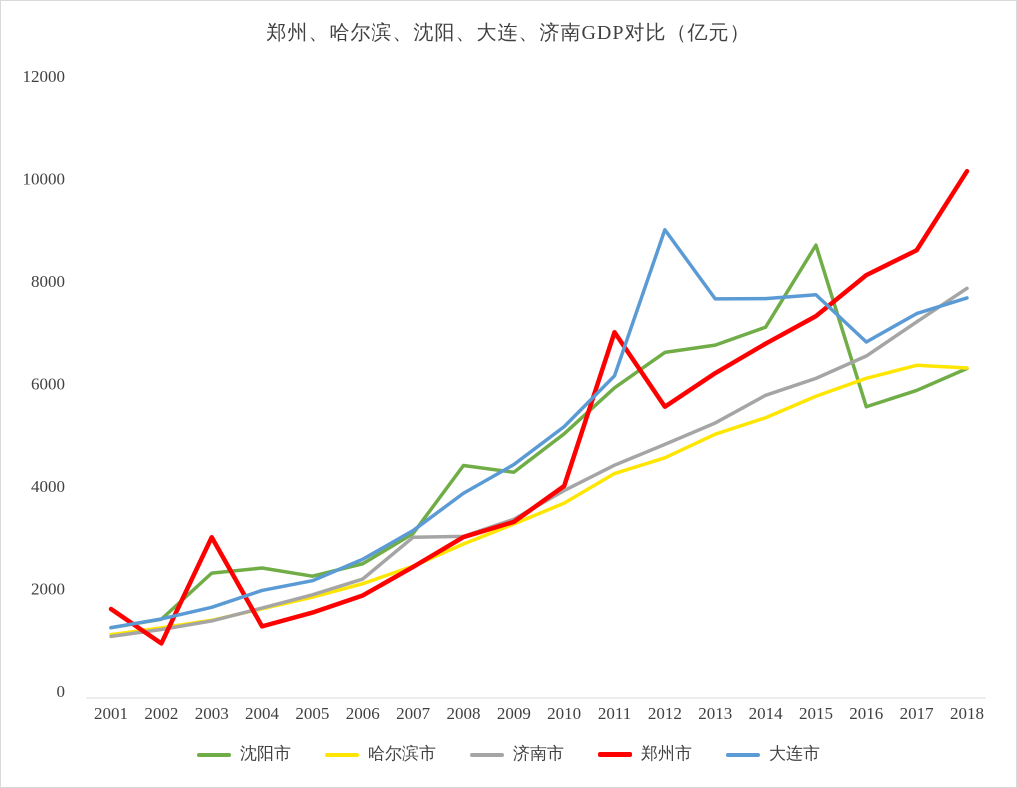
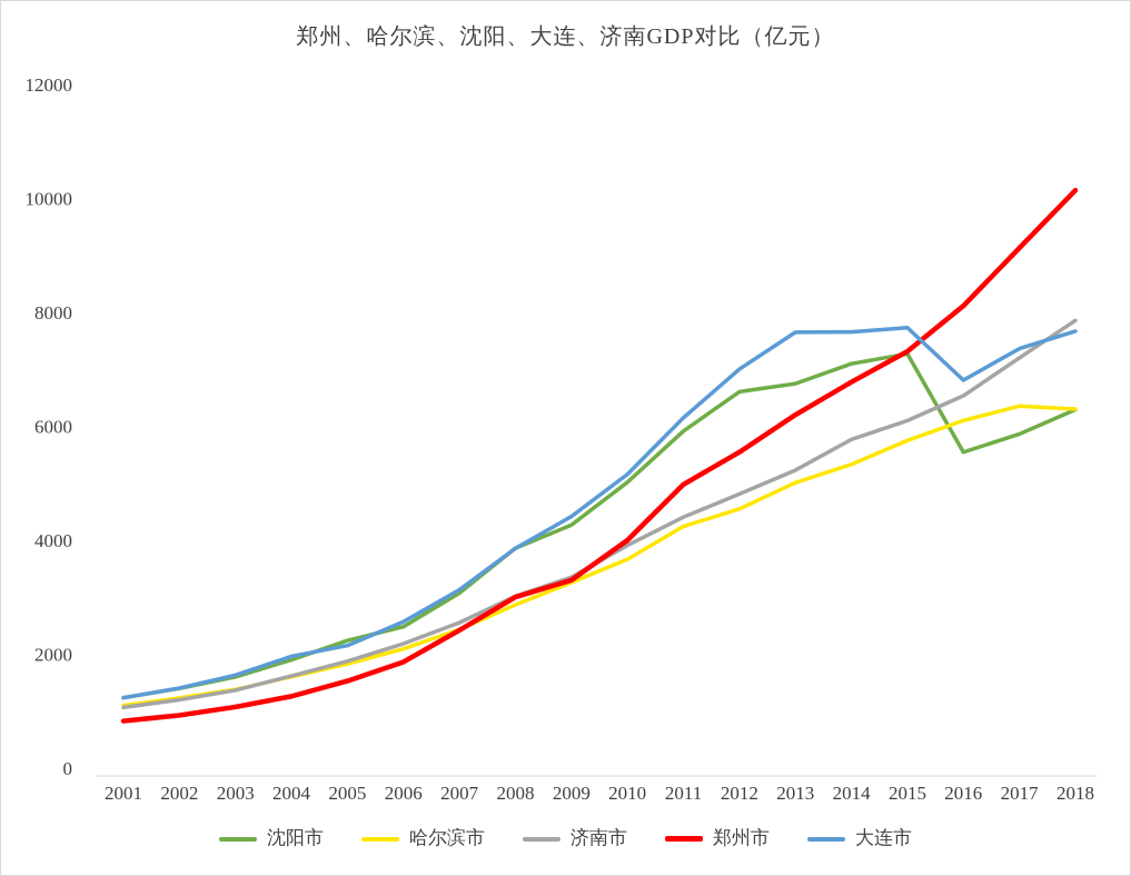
郑州市/2001: 1600 -> 800
沈阳市/2003: 2300 -> 1600
郑州市/2003: 3000 -> 1100
沈阳市/2004: 2400 -> 1900
济南市/2007: 3000 -> 2600
沈阳市/2008: 4400 -> 3900
郑州市/2011: 7000 -> 5000
大连市/2012: 9000 -> 7000
沈阳市/2015: 8700 -> 7300
郑州市/2017: 8600 -> 9100
